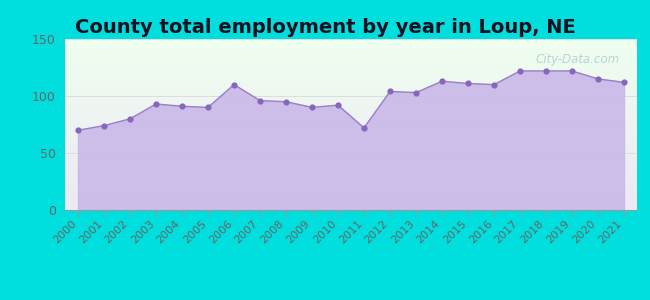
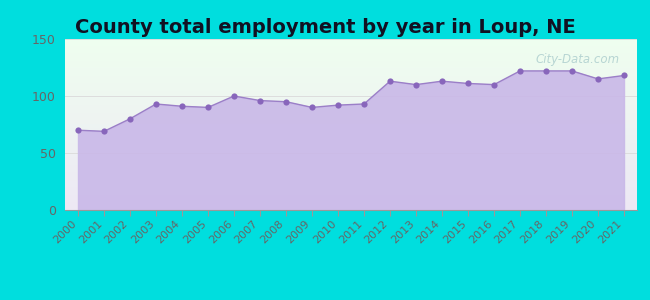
2001: 74 -> 69
2006: 110 -> 100
2011: 72 -> 93
2012: 104 -> 113
2013: 103 -> 110
2021: 112 -> 118
